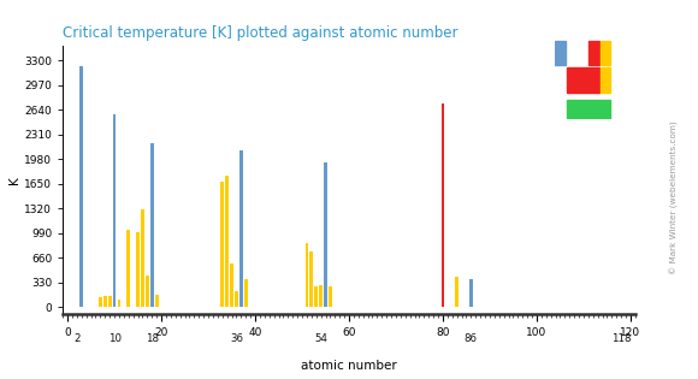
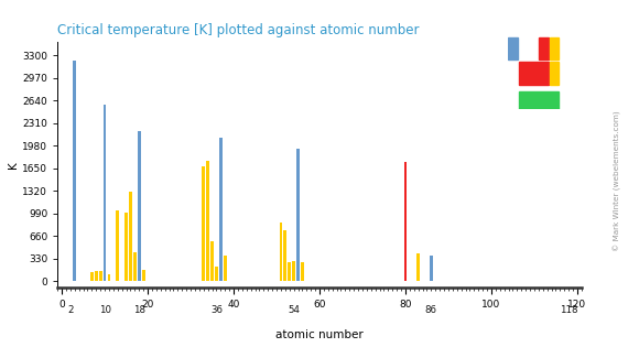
80: 2720 -> 1750
